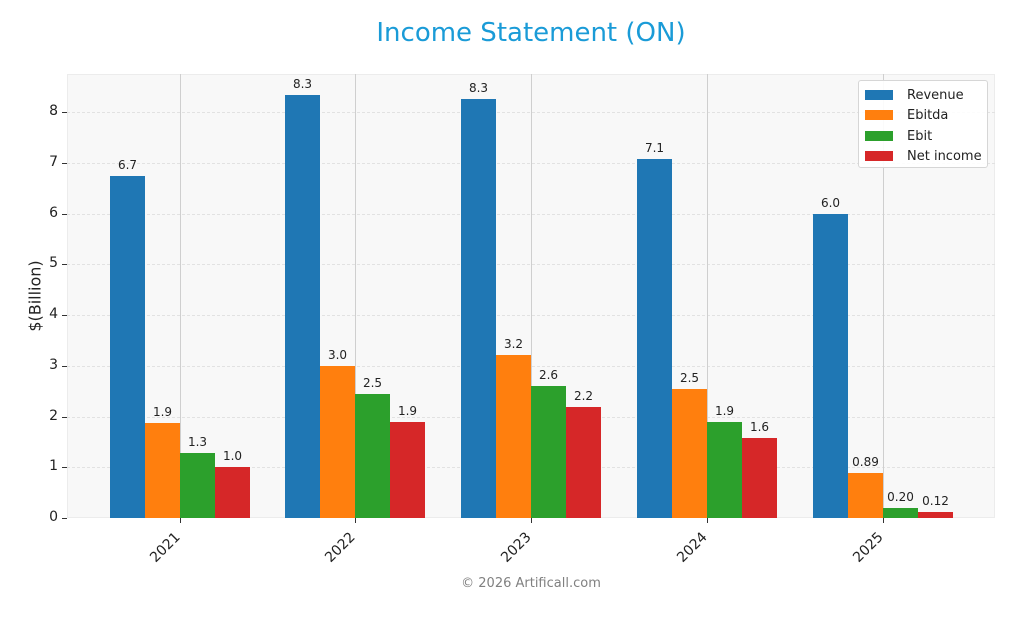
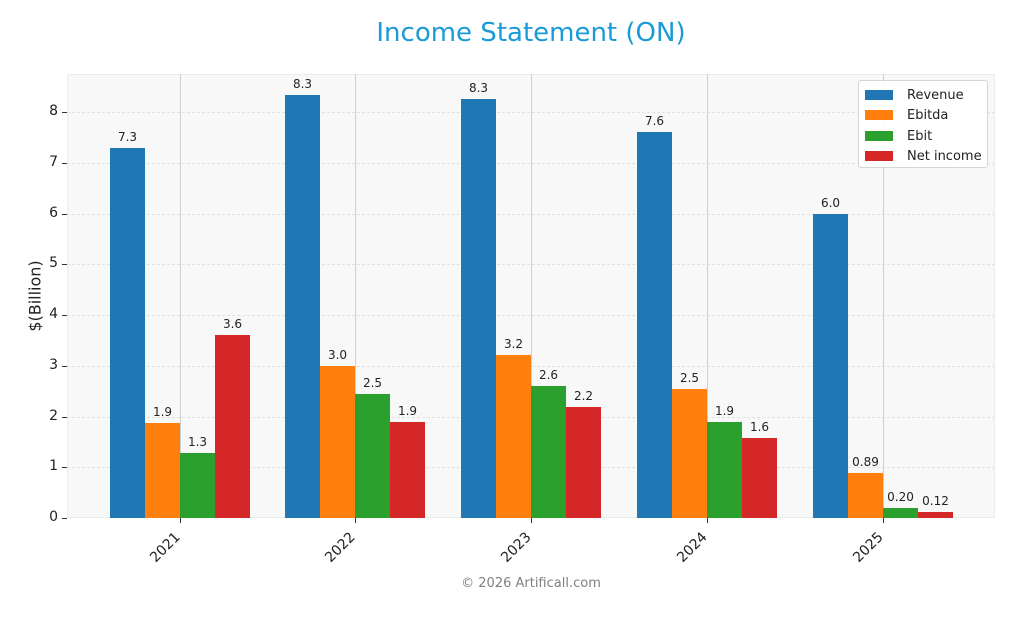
Revenue/2021: 6.7 -> 7.3
Net income/2021: 1.0 -> 3.6
Revenue/2024: 7.1 -> 7.6
